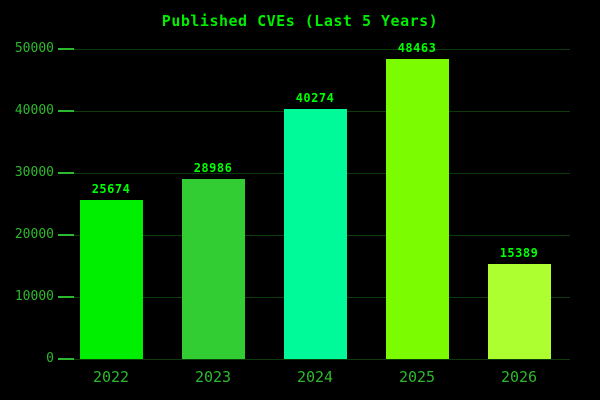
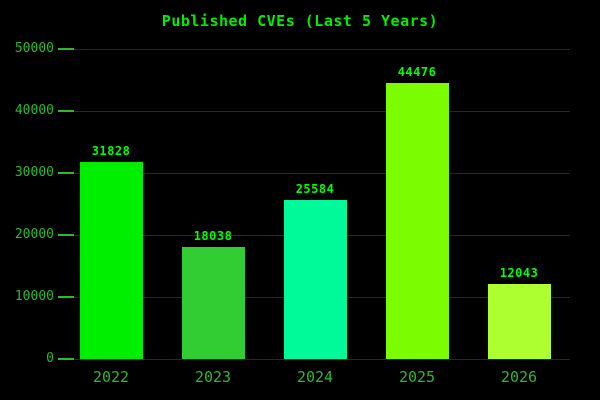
2022: 25674 -> 31828
2023: 28986 -> 18038
2024: 40274 -> 25584
2025: 48463 -> 44476
2026: 15389 -> 12043
